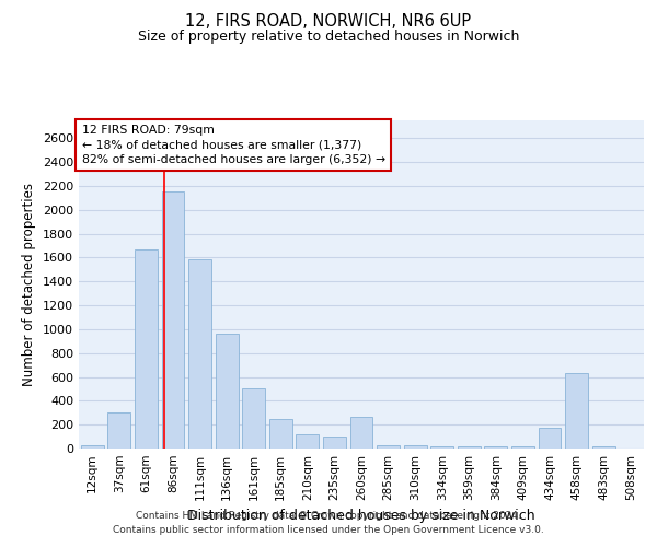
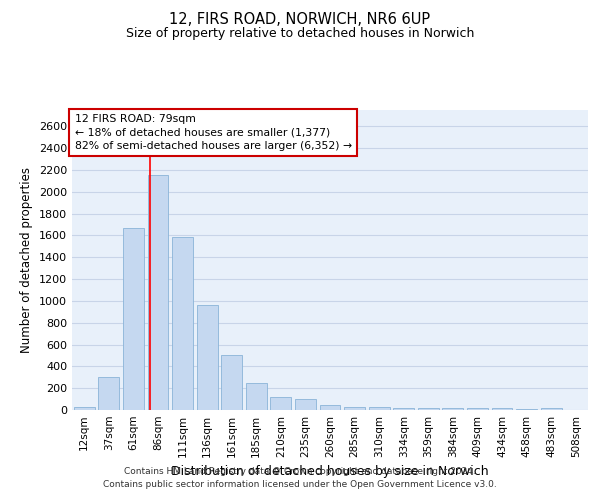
260sqm: 270 -> 50
434sqm: 170 -> 20
458sqm: 630 -> 0
